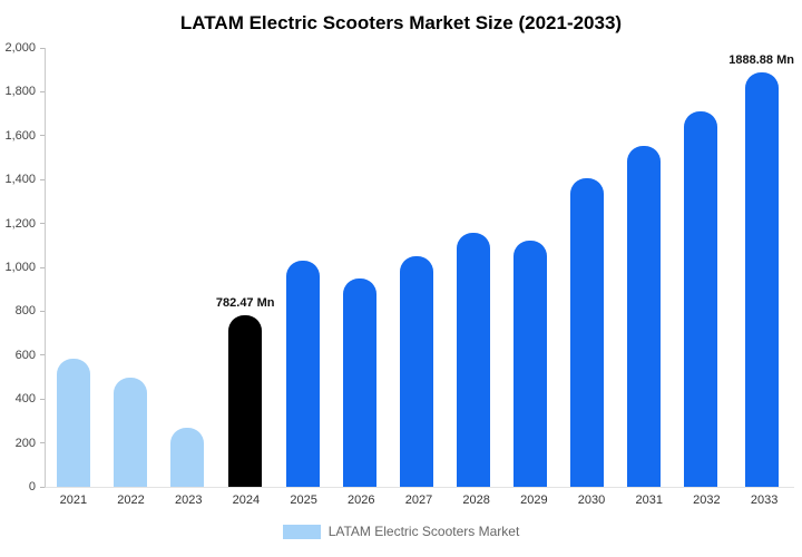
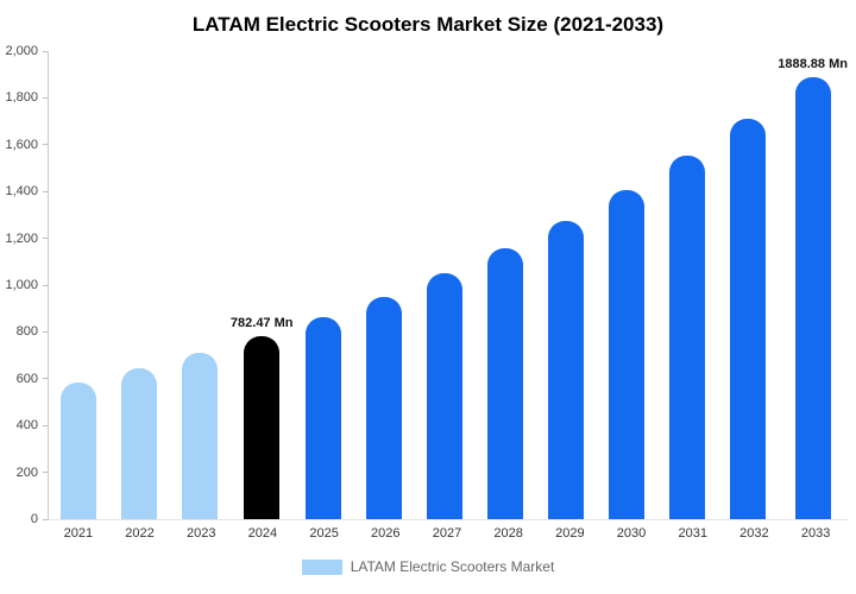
2022: 500 -> 640
2023: 270 -> 710
2025: 1030 -> 860
2029: 1120 -> 1280
